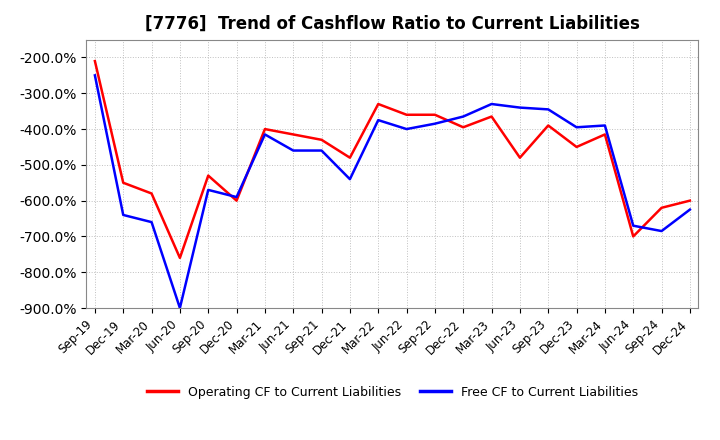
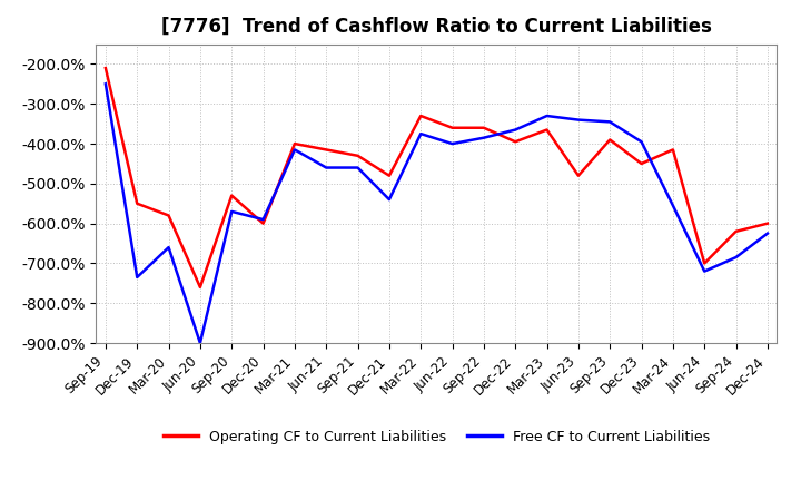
Free CF to Current Liabilities/Dec-19: -640% -> -735%
Free CF to Current Liabilities/Mar-24: -390% -> -555%
Free CF to Current Liabilities/Jun-24: -670% -> -720%
